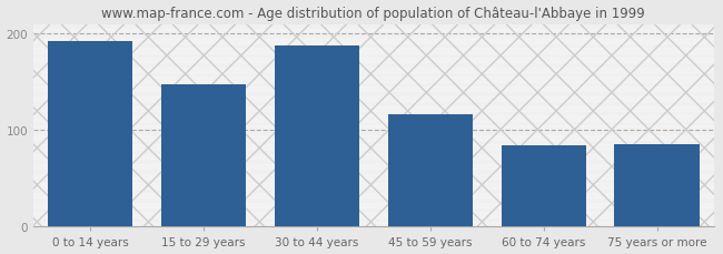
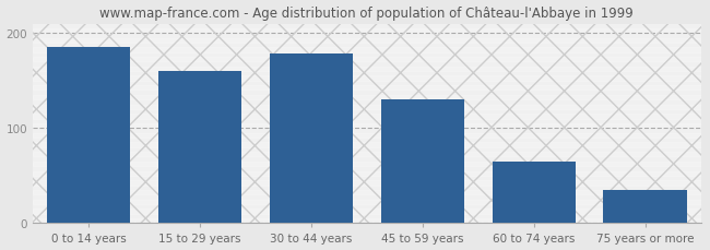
0 to 14 years: 192 -> 185
15 to 29 years: 148 -> 160
30 to 44 years: 188 -> 178
45 to 59 years: 116 -> 130
60 to 74 years: 84 -> 65
75 years or more: 86 -> 35
